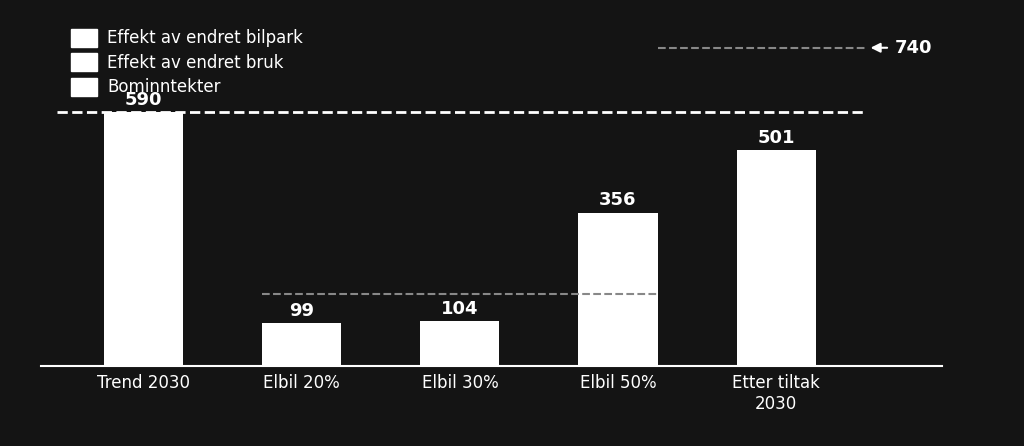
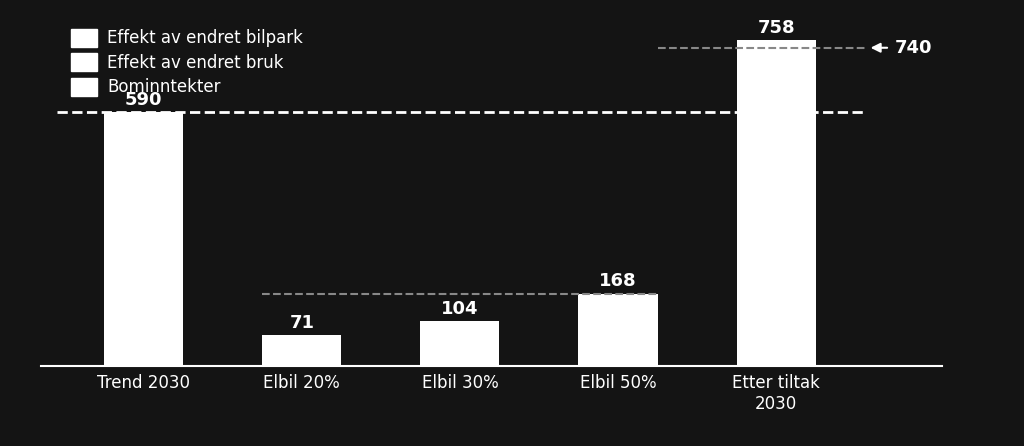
Elbil 20%: 99 -> 71
Elbil 50%: 356 -> 168
Etter tiltak 2030: 501 -> 758
